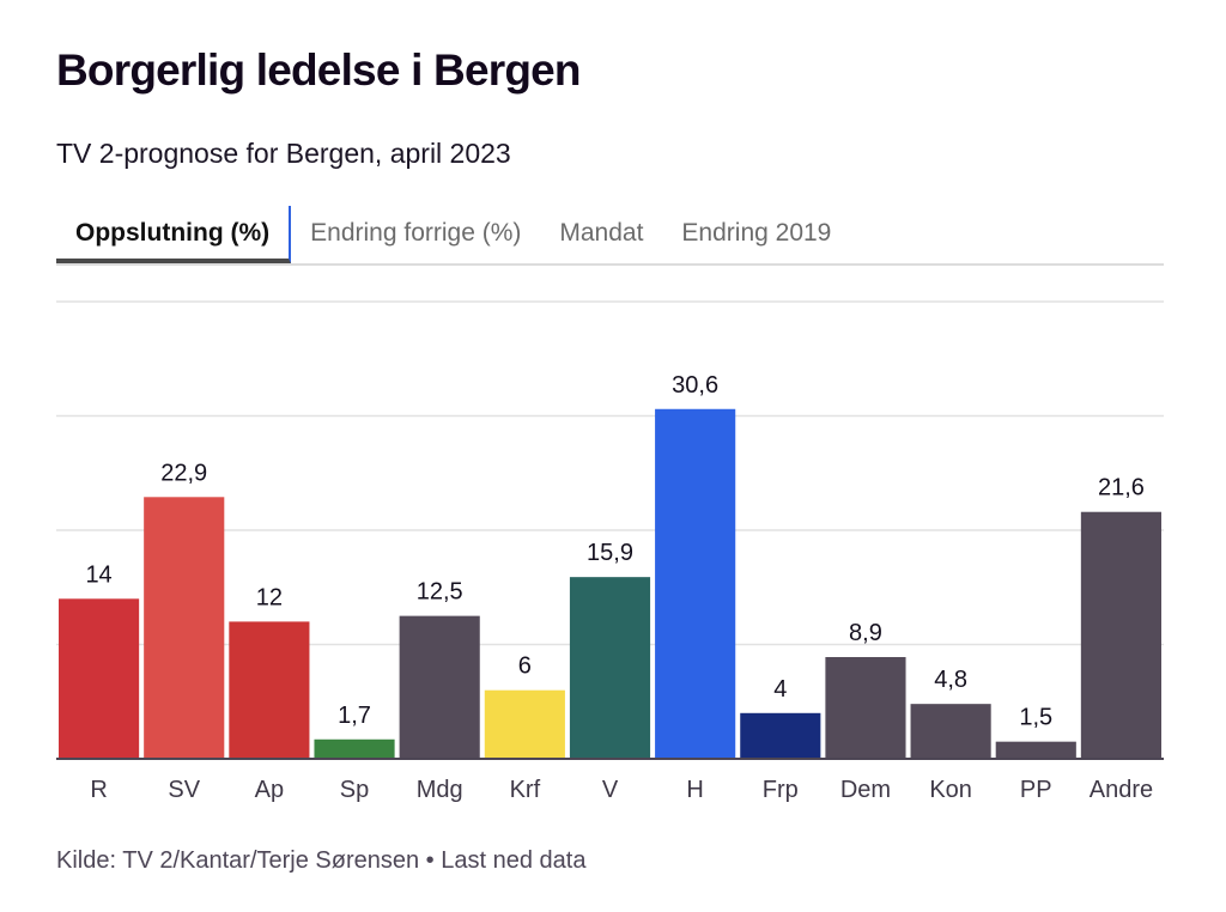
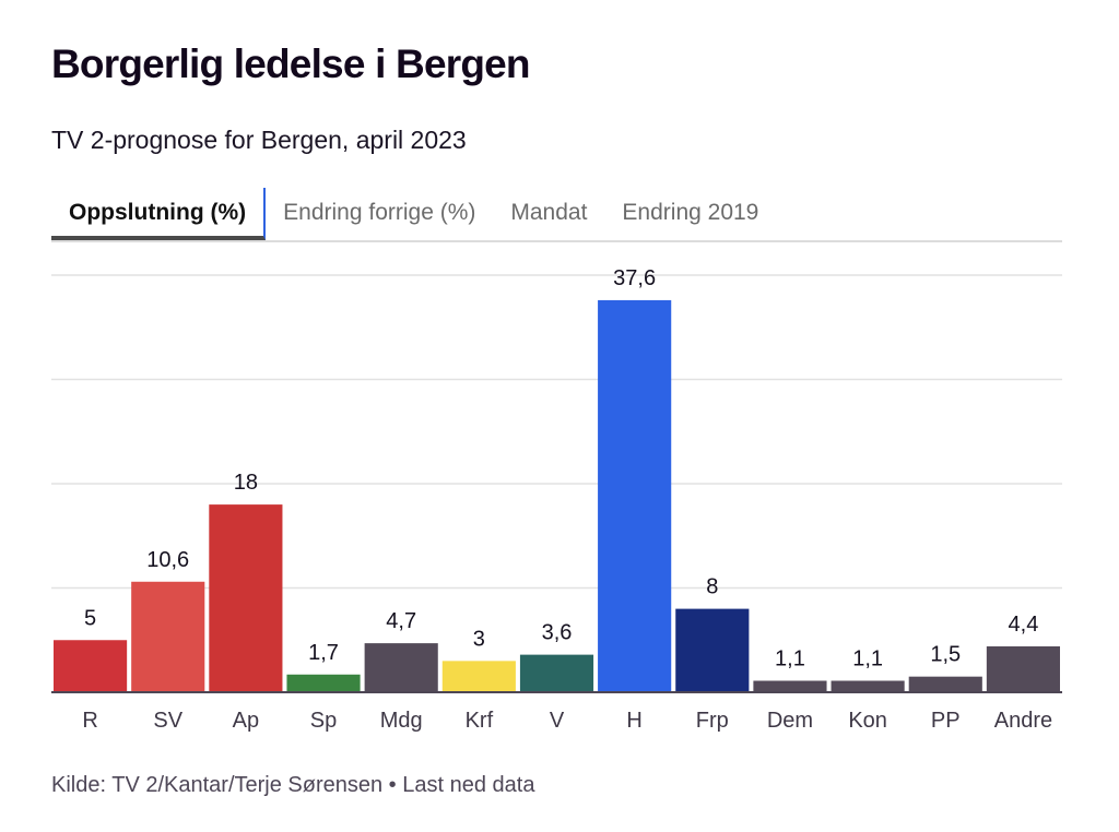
R: 14 -> 5
SV: 22,9 -> 10,6
Ap: 12 -> 18
Mdg: 12,5 -> 4,7
Krf: 6 -> 3
V: 15,9 -> 3,6
H: 30,6 -> 37,6
Frp: 4 -> 8
Dem: 8,9 -> 1,1
Kon: 4,8 -> 1,1
Andre: 21,6 -> 4,4
